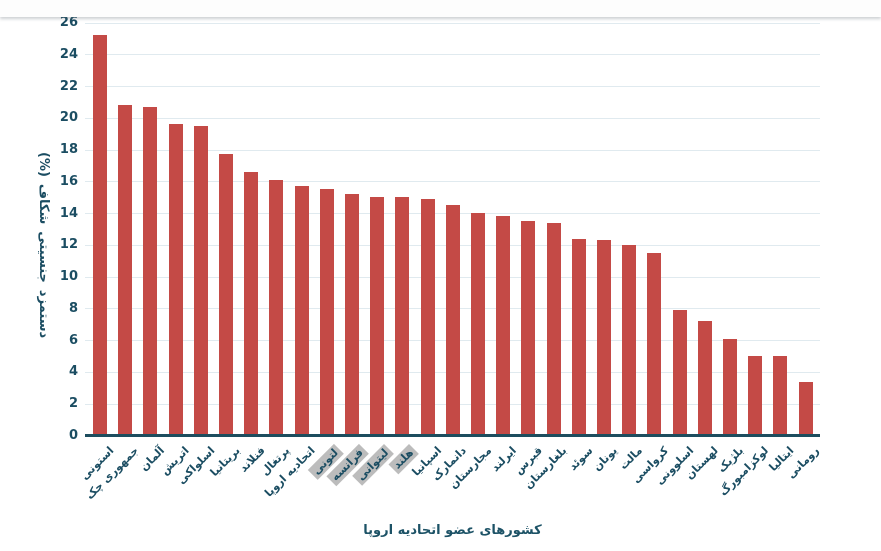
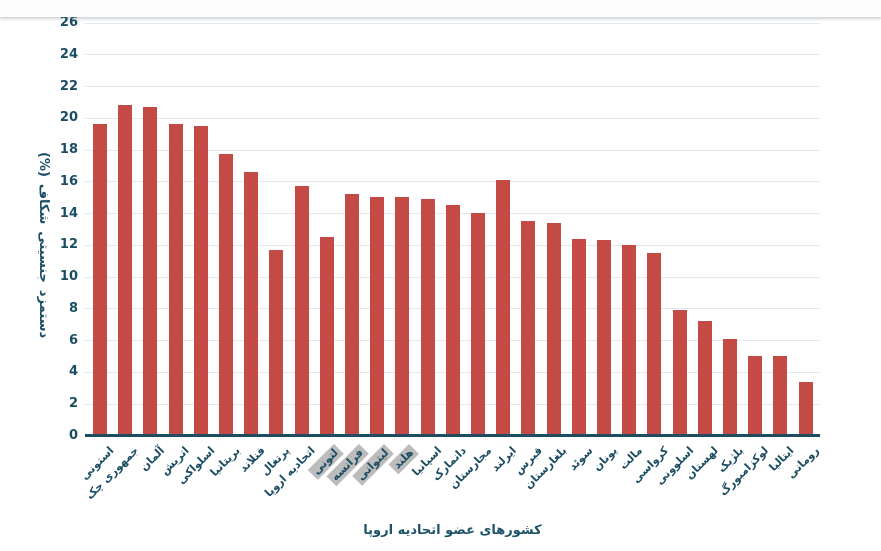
استونی: 25.1 -> 19.5
پرتغال: 16.0 -> 11.6
لتونی: 15.4 -> 12.4
ایرلند: 13.7 -> 16.0
